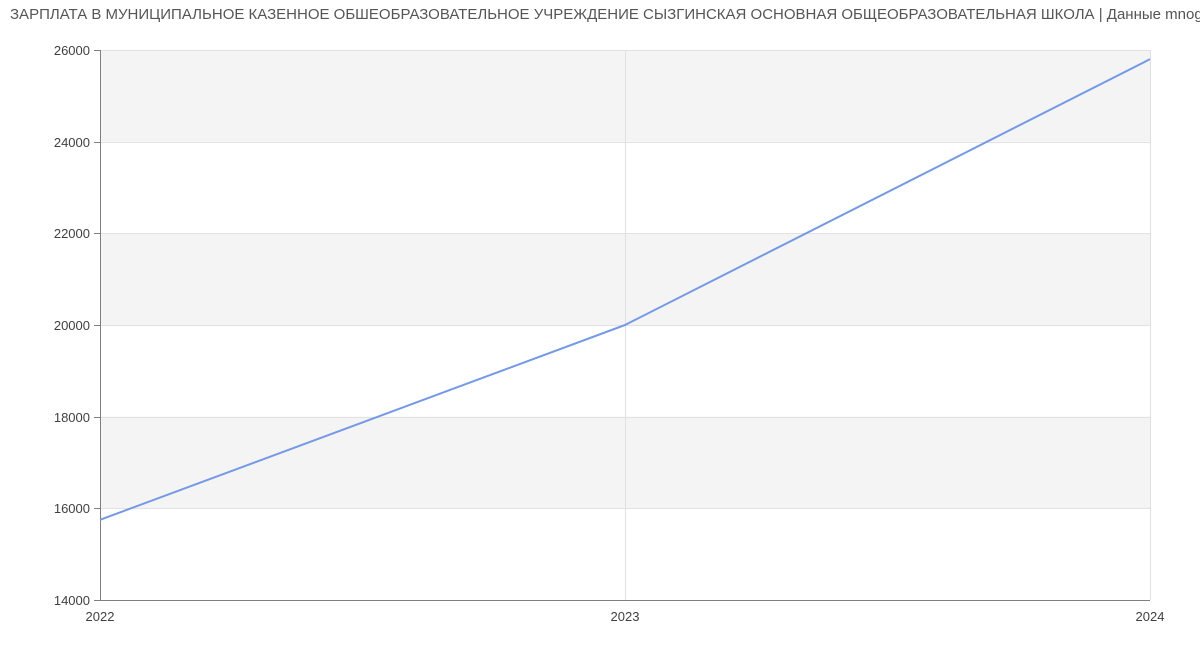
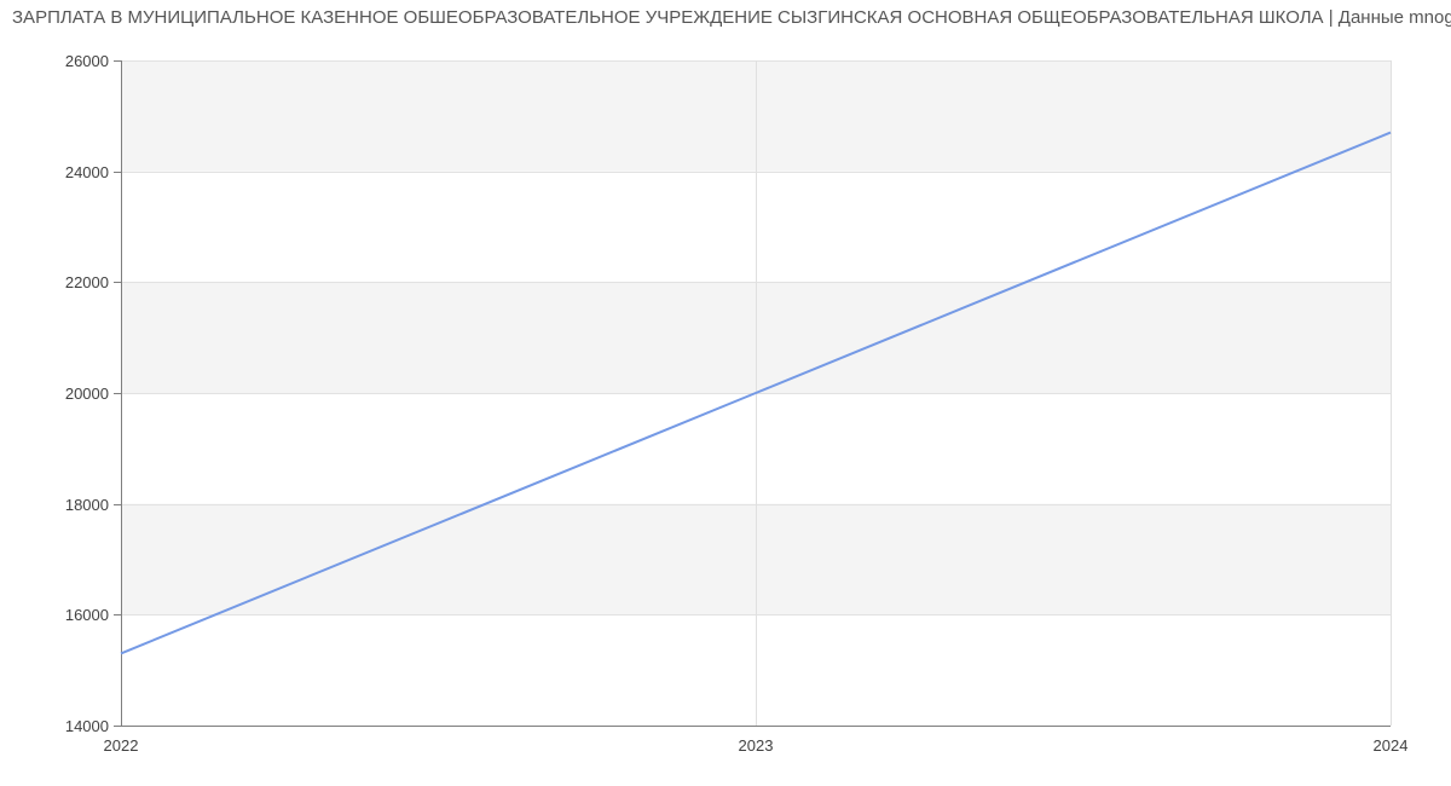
2022: 15800 -> 15300
2024: 25800 -> 24700
